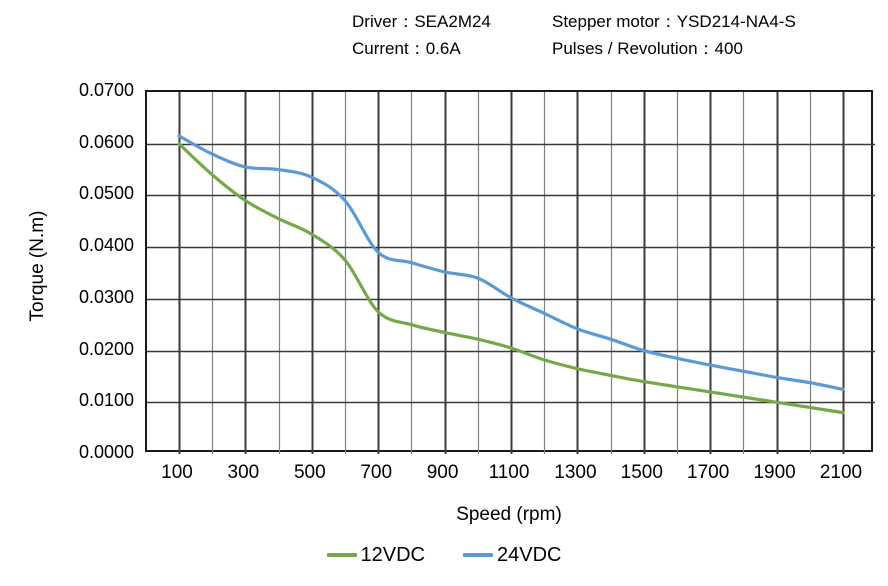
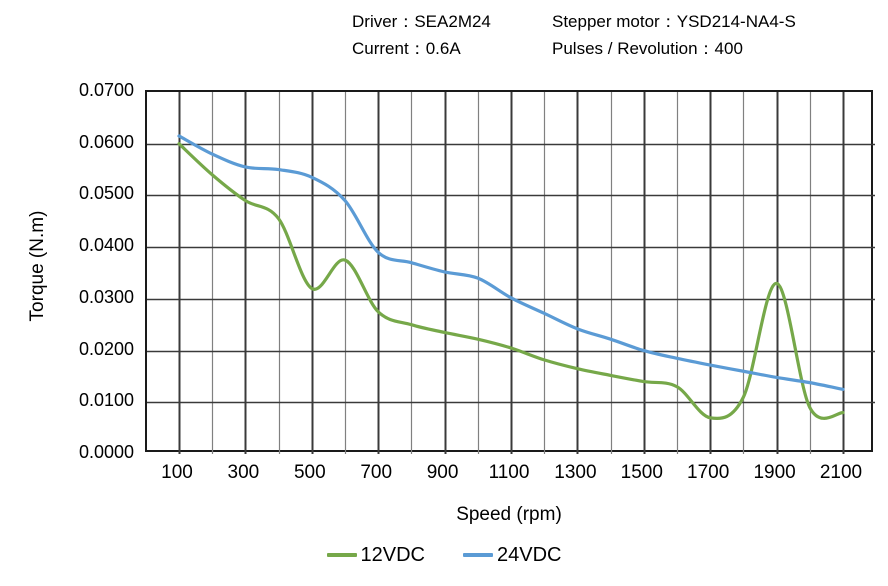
12VDC/500: 0.043 -> 0.032
12VDC/1700: 0.012 -> 0.007
12VDC/1900: 0.010 -> 0.033
